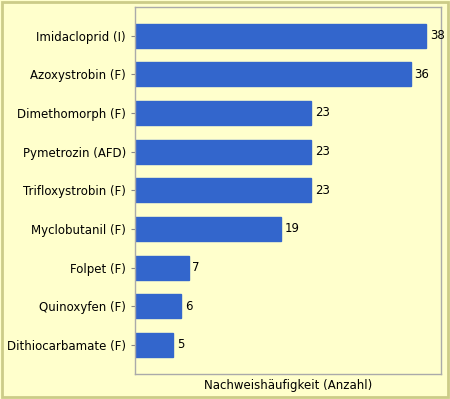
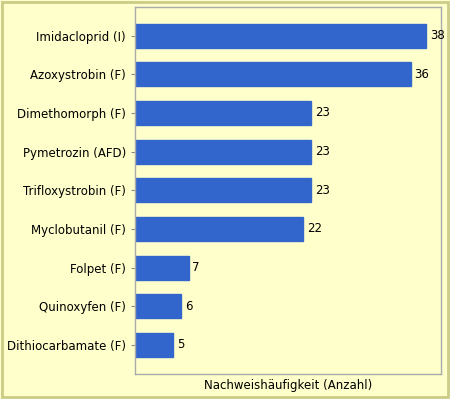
Myclobutanil (F): 19 -> 22
